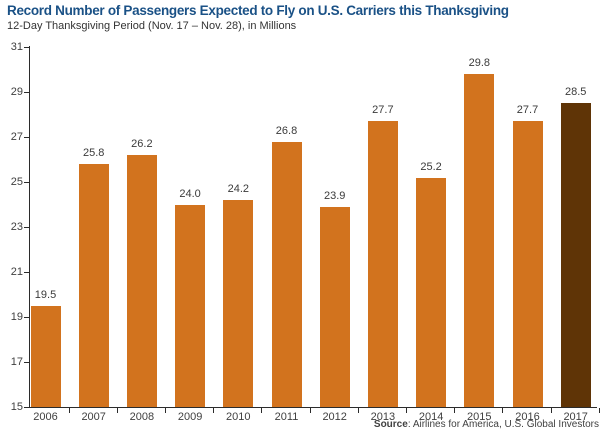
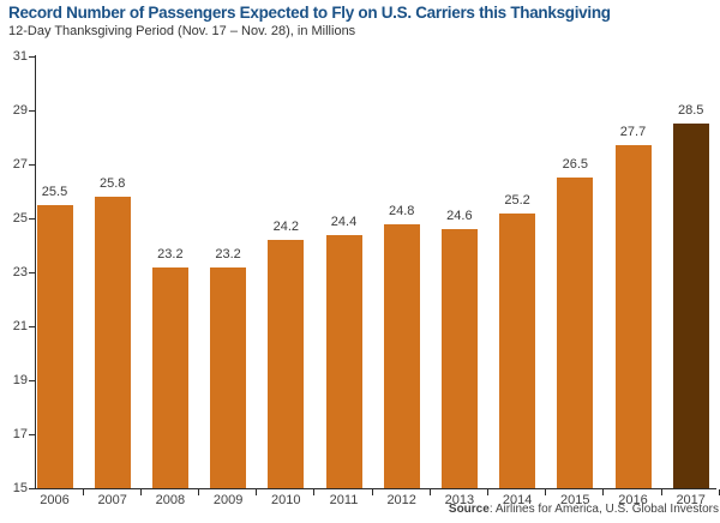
2006: 19.5 -> 25.5
2008: 26.2 -> 23.2
2009: 24.0 -> 23.2
2011: 26.8 -> 24.4
2012: 23.9 -> 24.8
2013: 27.7 -> 24.6
2015: 29.8 -> 26.5
